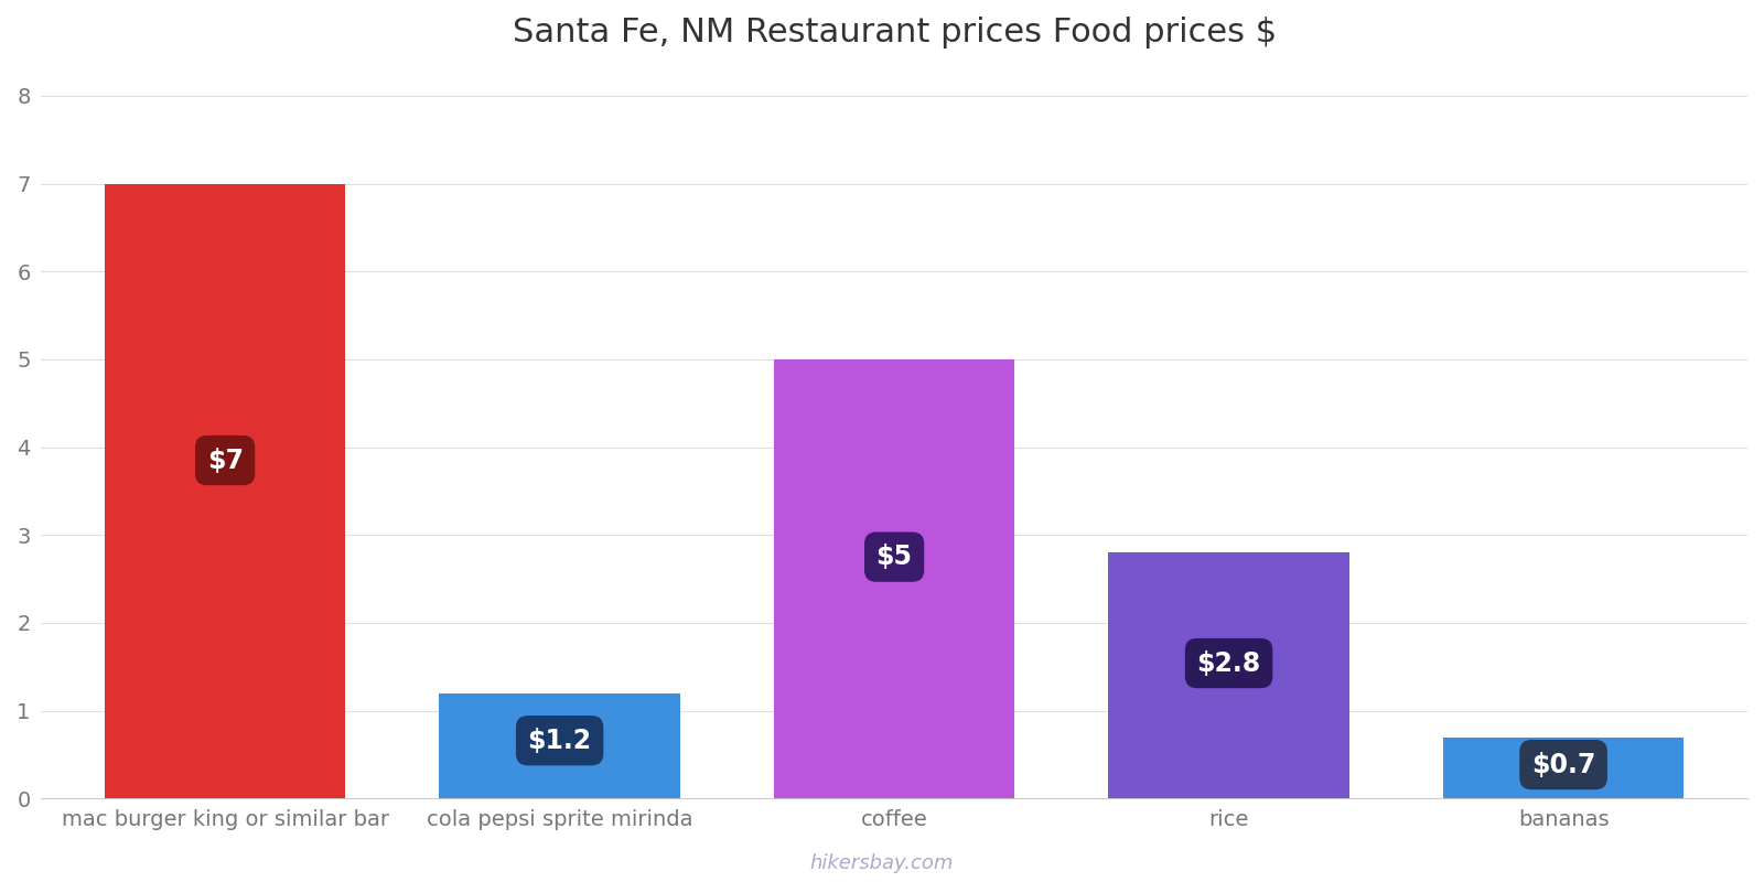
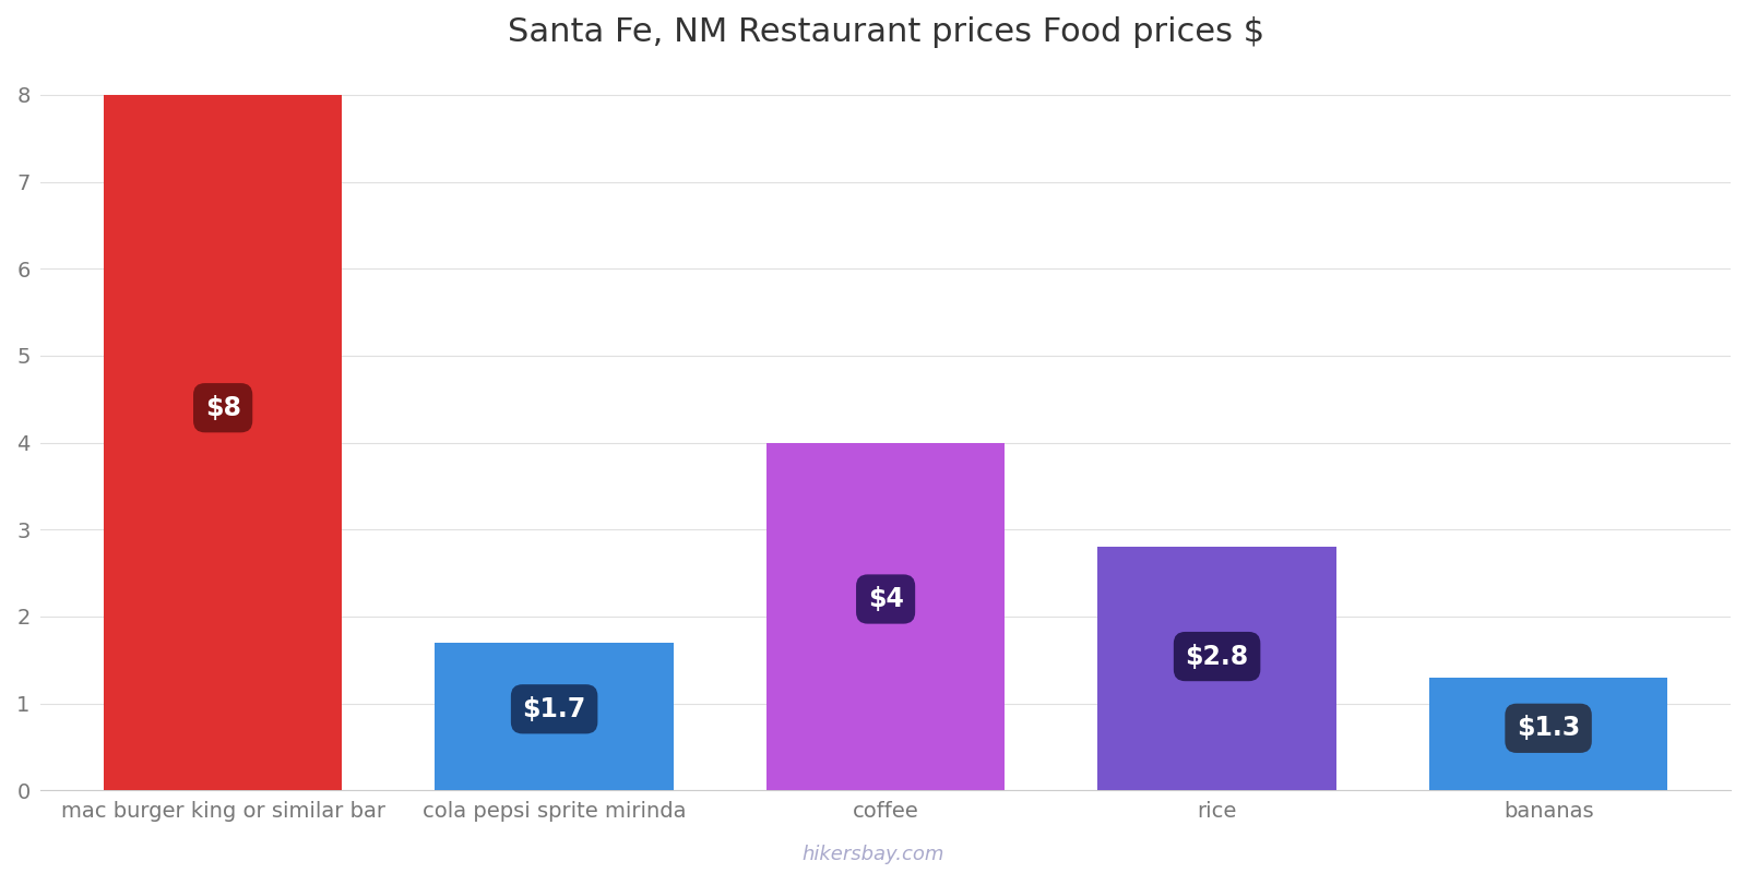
mac burger king or similar bar: $7 -> $8
cola pepsi sprite mirinda: $1.2 -> $1.7
coffee: $5 -> $4
bananas: $0.7 -> $1.3
